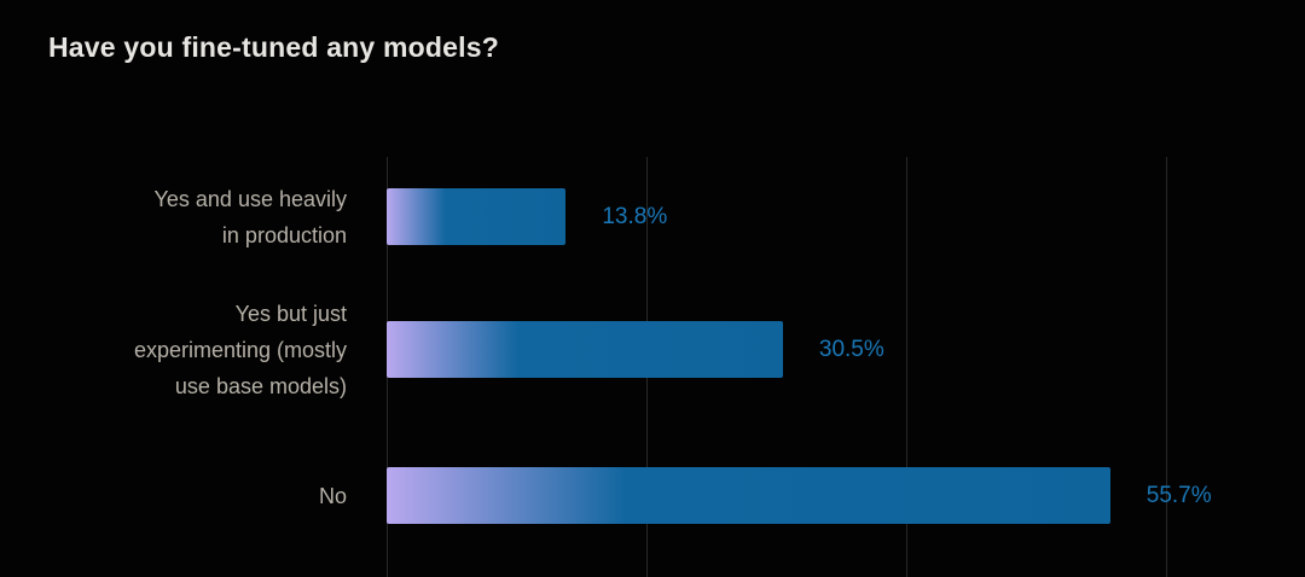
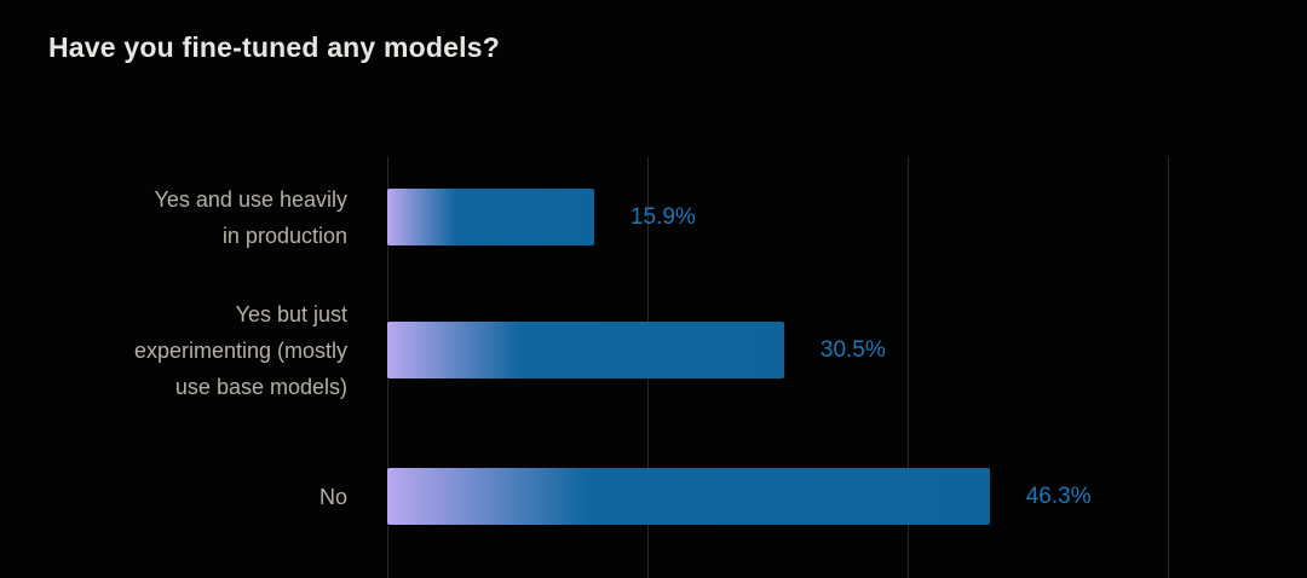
Yes and use heavily in production: 13.8% -> 15.9%
No: 55.7% -> 46.3%
